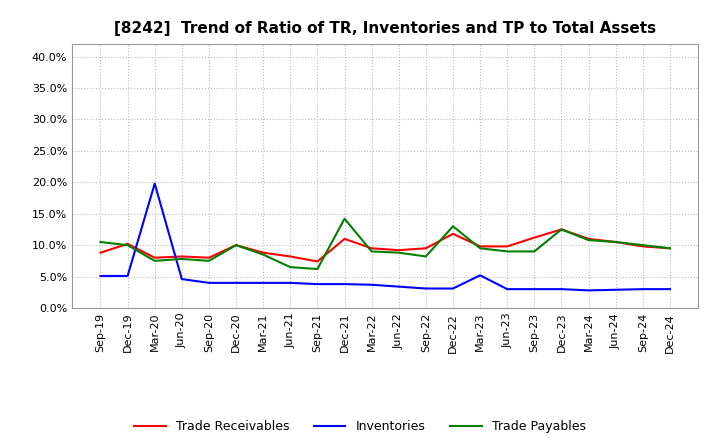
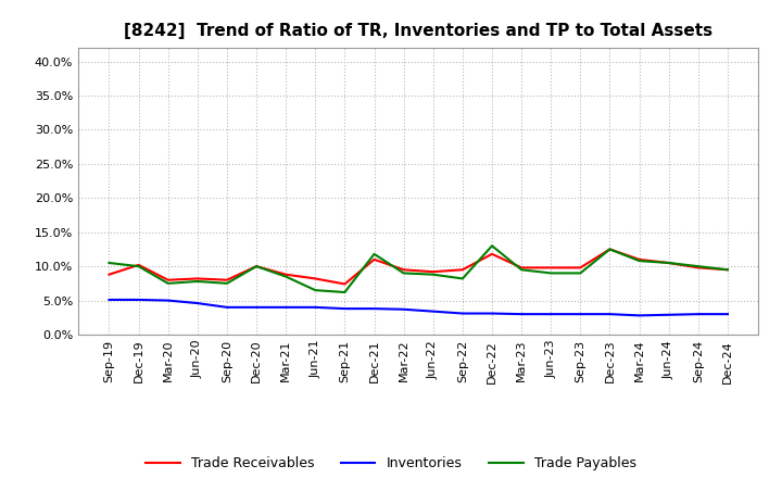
Inventories/Mar-20: 19.8% -> 5.0%
Trade Payables/Dec-21: 14.2% -> 11.8%
Inventories/Mar-23: 5.2% -> 3.0%
Trade Receivables/Sep-23: 11.2% -> 9.8%
